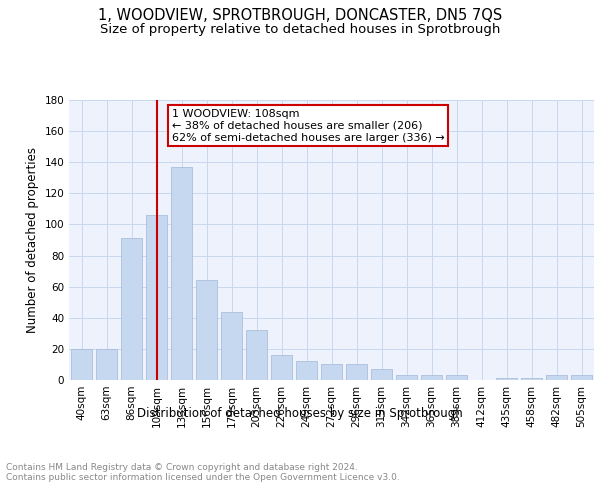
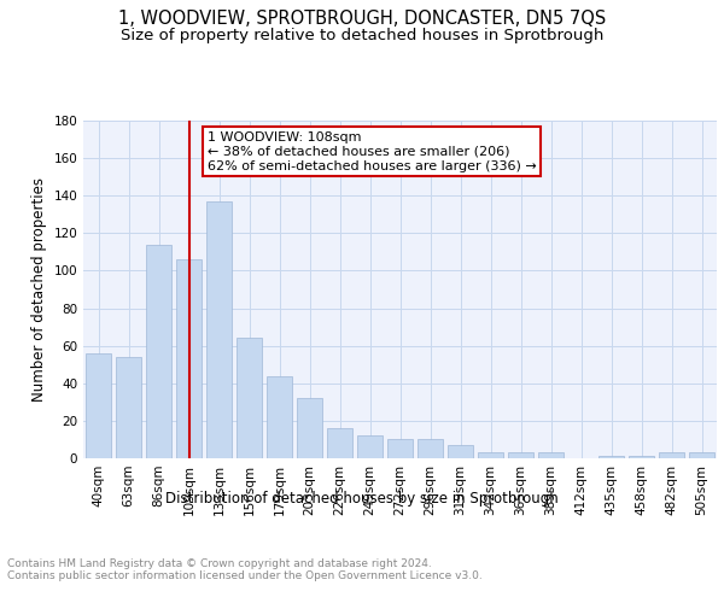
40sqm: 20 -> 56
63sqm: 20 -> 54
86sqm: 91 -> 114
